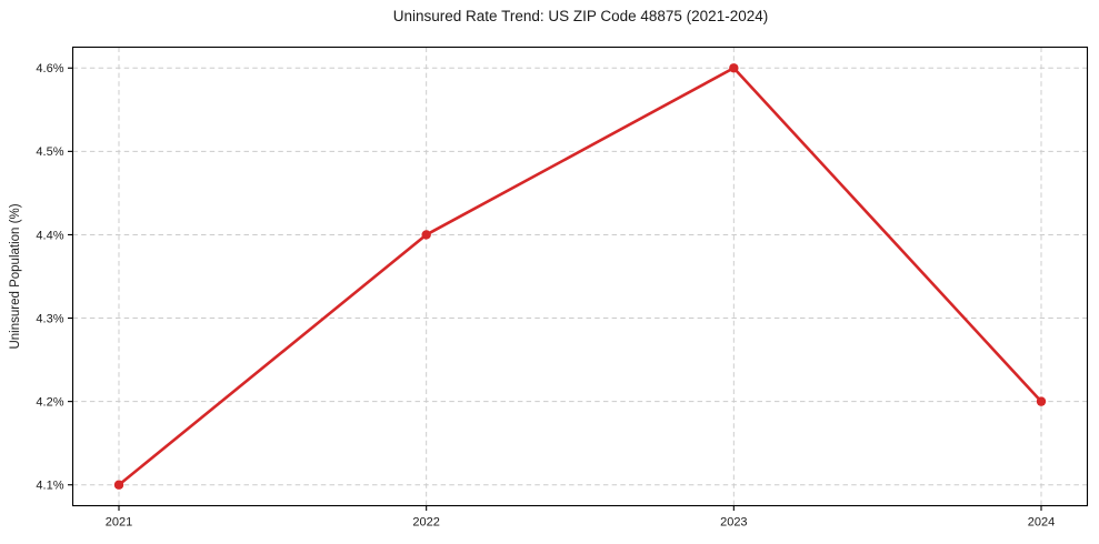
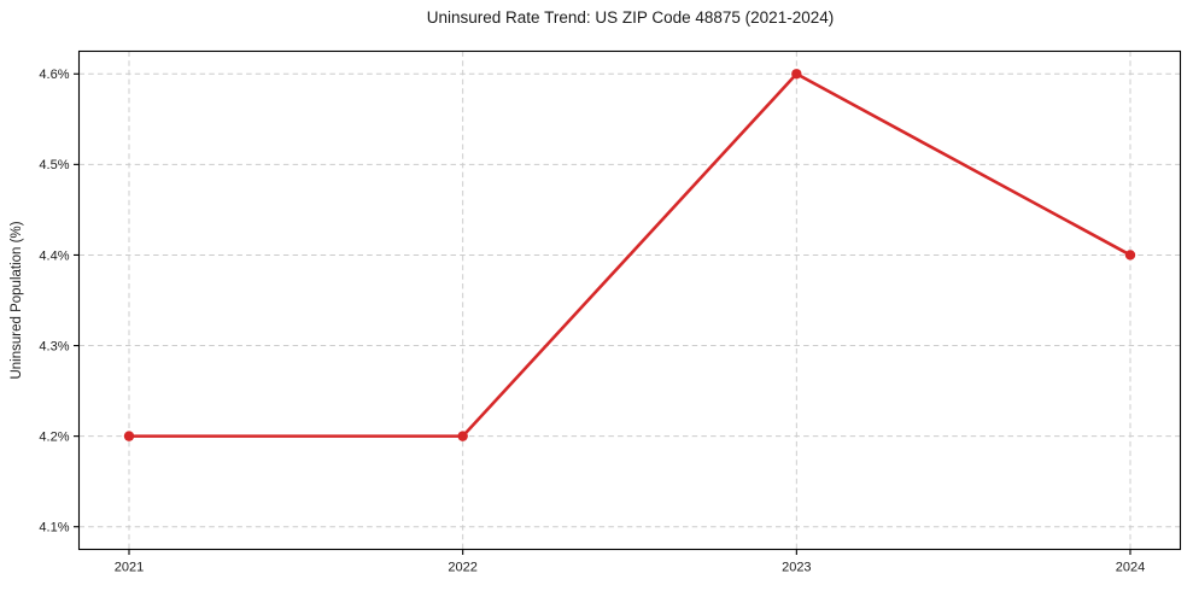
2021: 4.1% -> 4.2%
2022: 4.4% -> 4.2%
2024: 4.2% -> 4.4%
